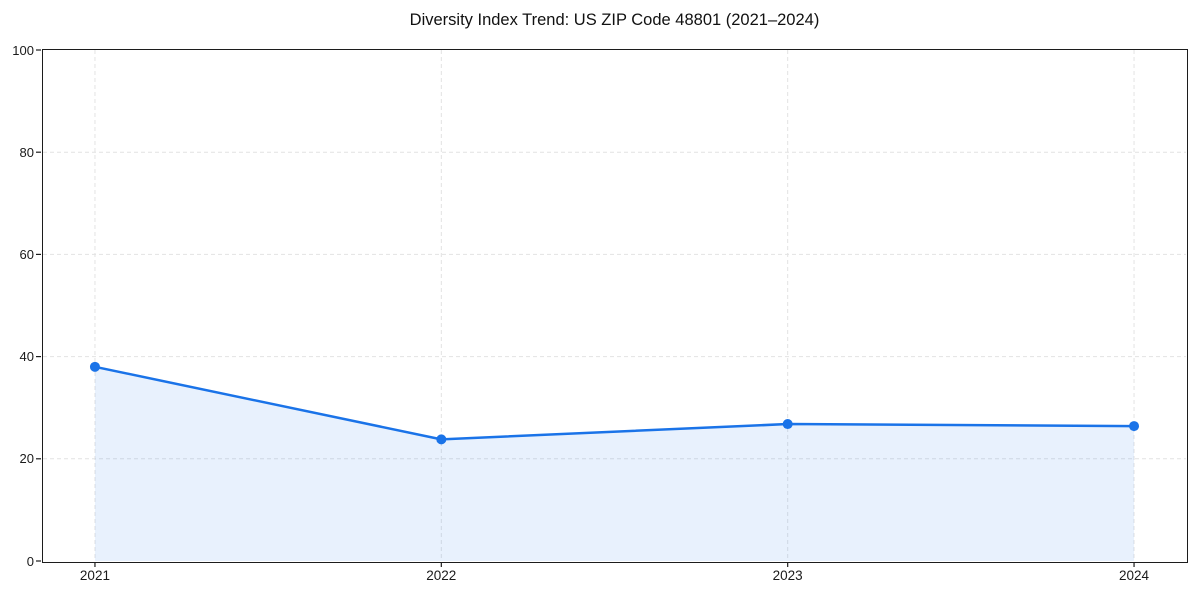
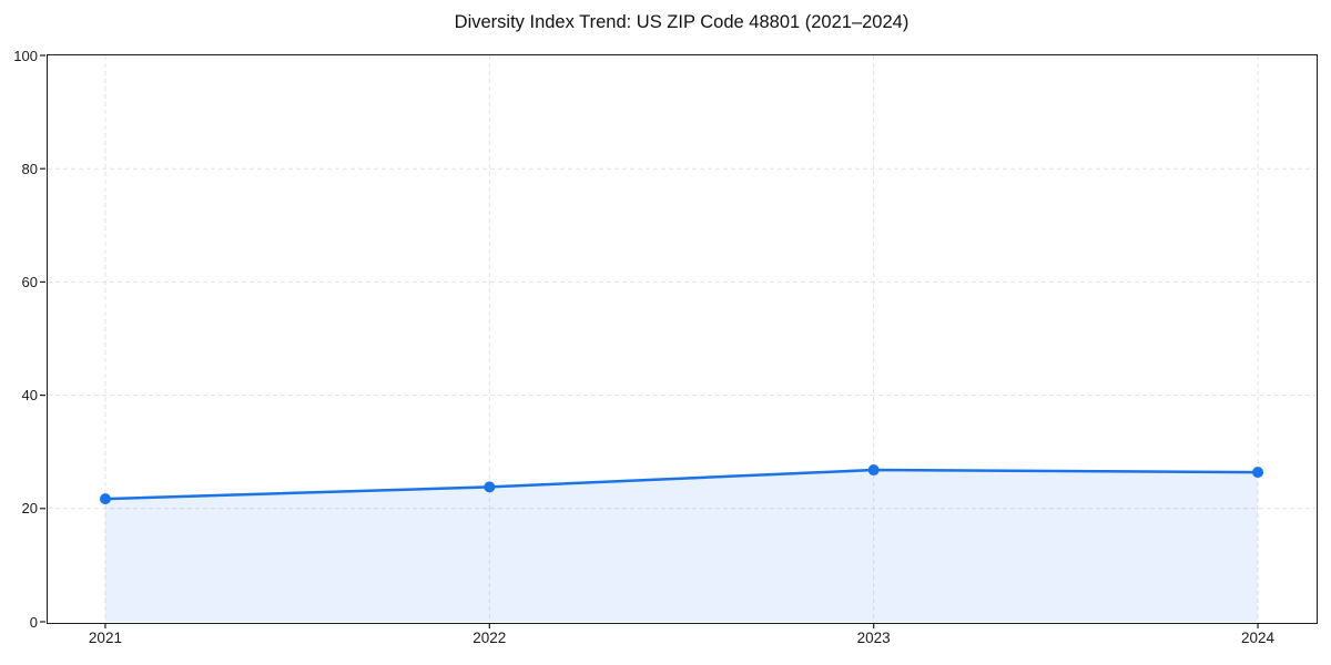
2021: 38 -> 22
